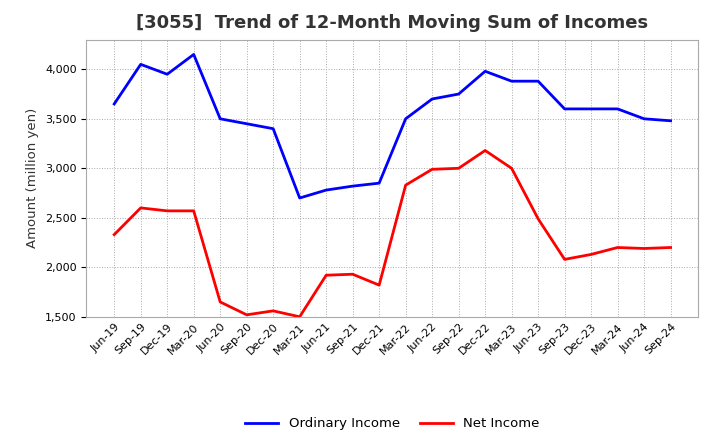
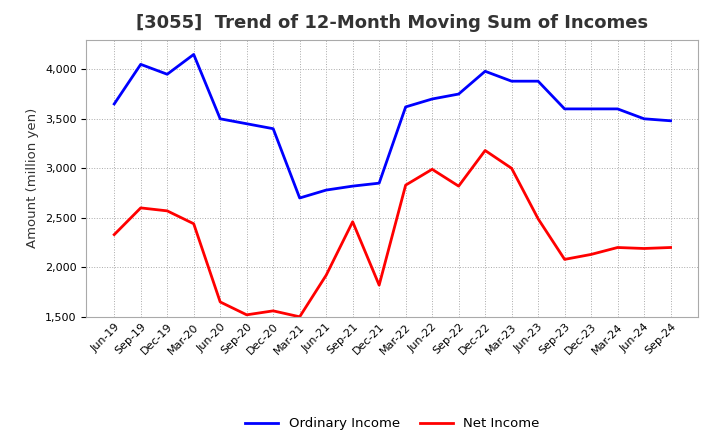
Net Income/Mar-20: 2,570 -> 2,440
Net Income/Sep-21: 1,930 -> 2,460
Ordinary Income/Mar-22: 3,500 -> 3,620
Net Income/Sep-22: 3,000 -> 2,820
